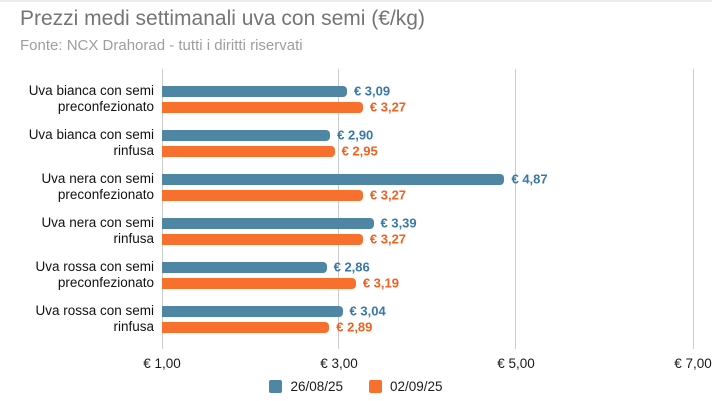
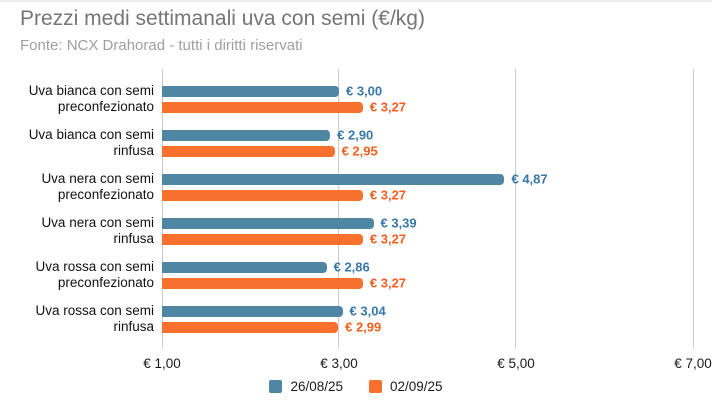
26/08/25/Uva bianca con semi preconfezionato: 3,09 -> 3,00
02/09/25/Uva rossa con semi preconfezionato: 3,19 -> 3,27
02/09/25/Uva rossa con semi rinfusa: 2,89 -> 2,99
